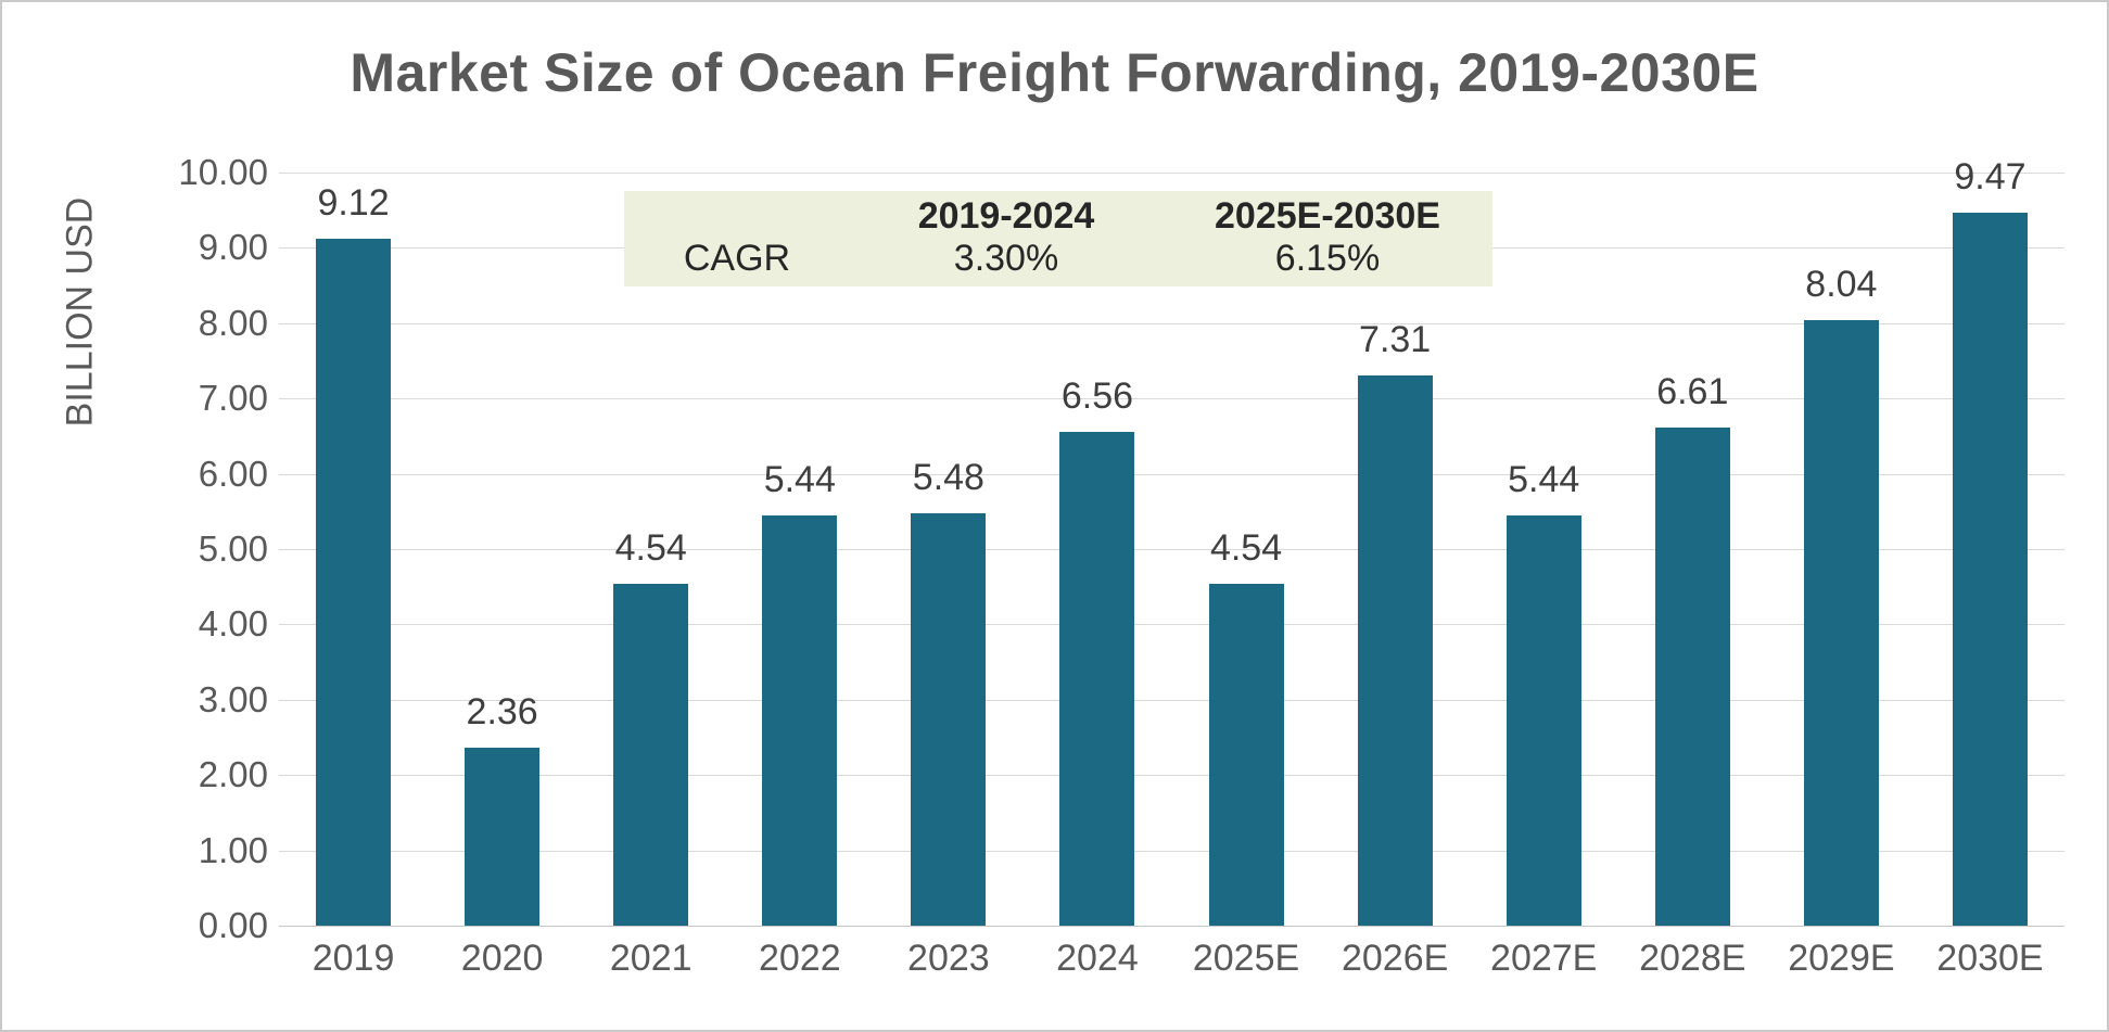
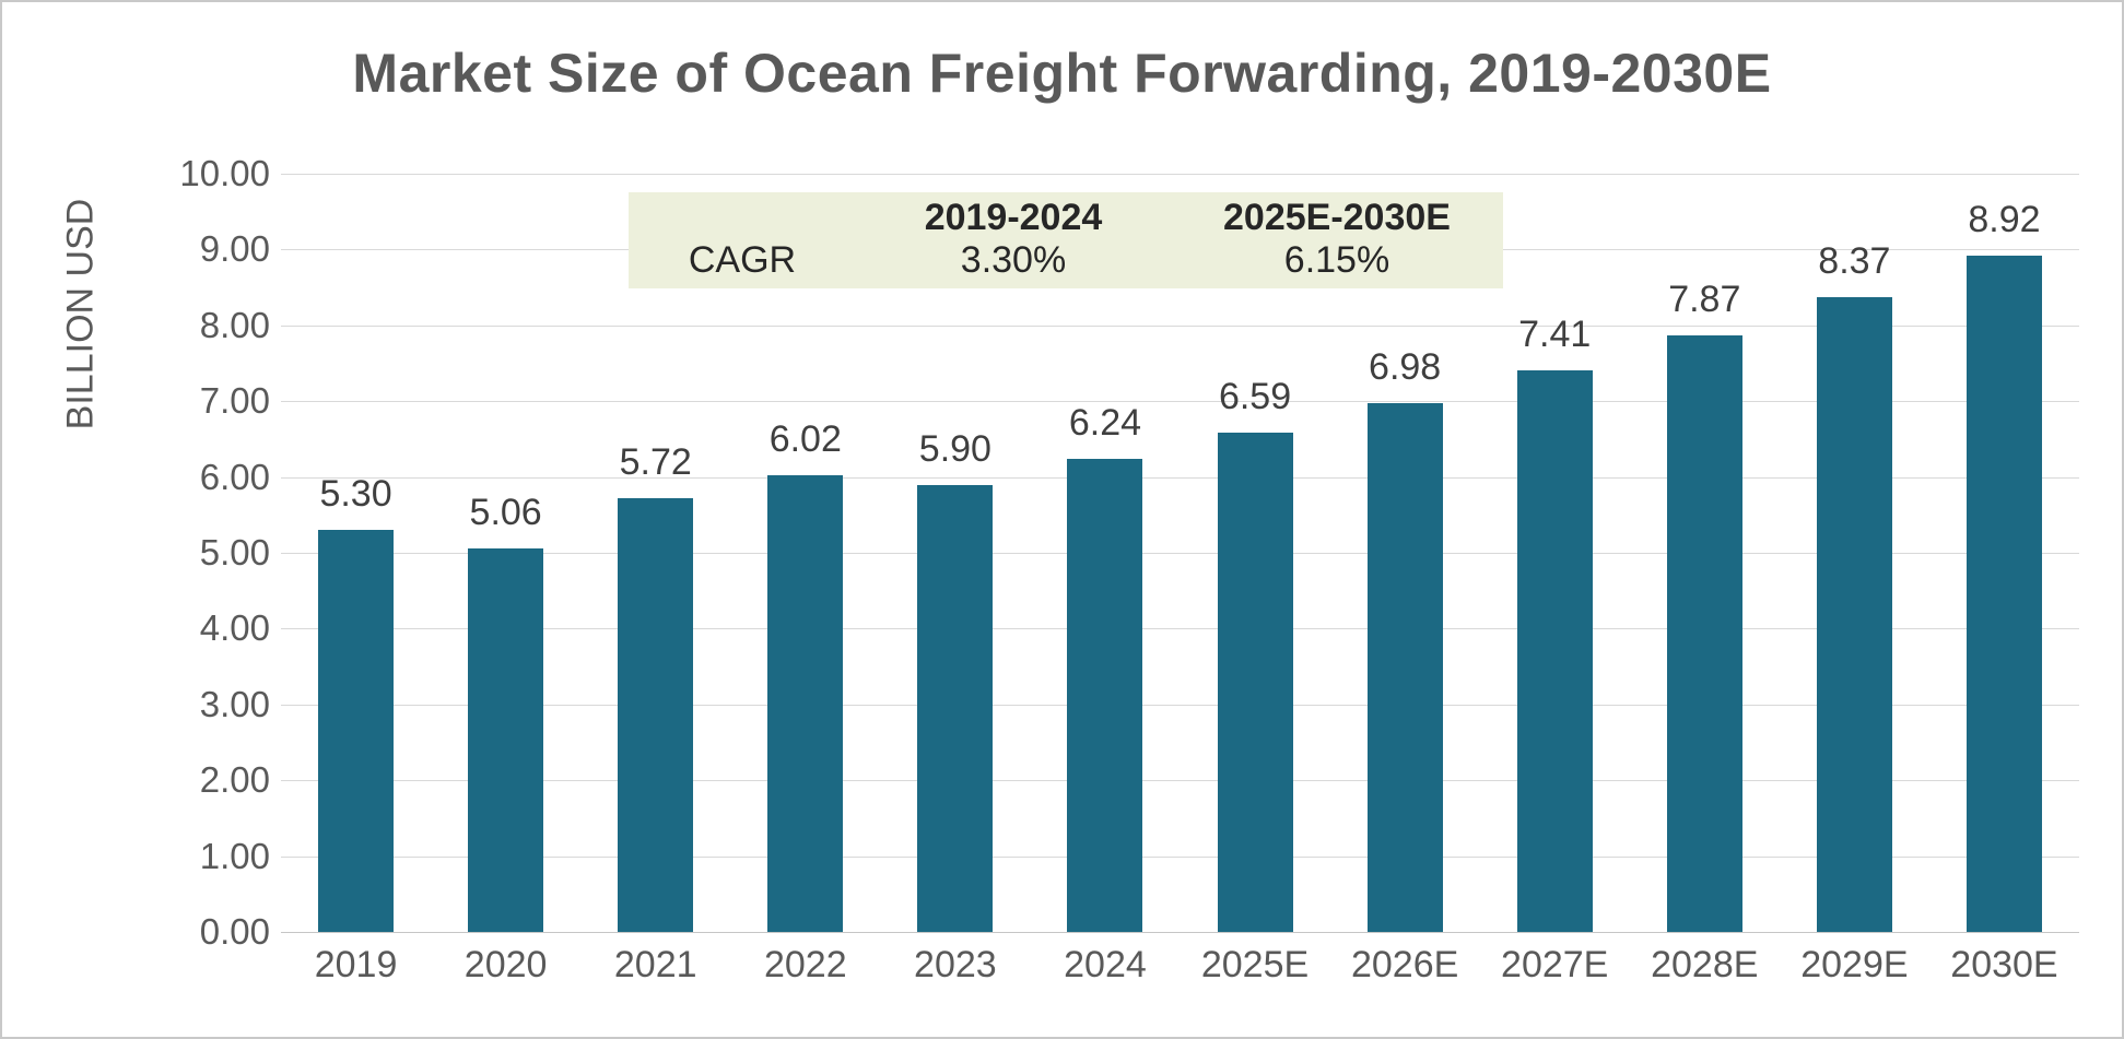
2019: 9.12 -> 5.30
2020: 2.36 -> 5.06
2021: 4.54 -> 5.72
2022: 5.44 -> 6.02
2023: 5.48 -> 5.90
2024: 6.56 -> 6.24
2025E: 4.54 -> 6.59
2026E: 7.31 -> 6.98
2027E: 5.44 -> 7.41
2028E: 6.61 -> 7.87
2029E: 8.04 -> 8.37
2030E: 9.47 -> 8.92
